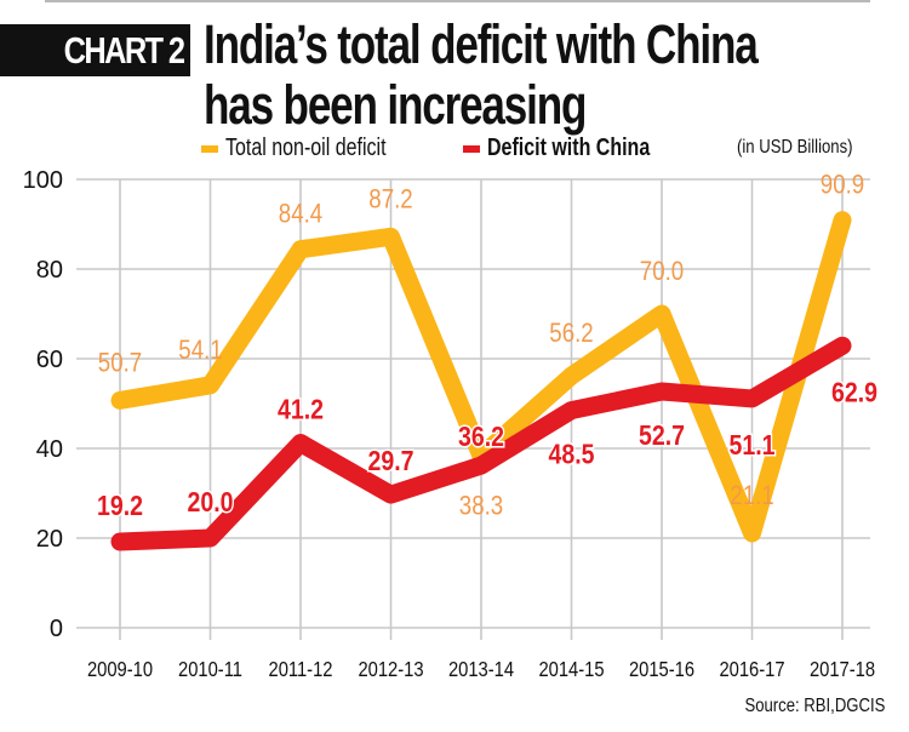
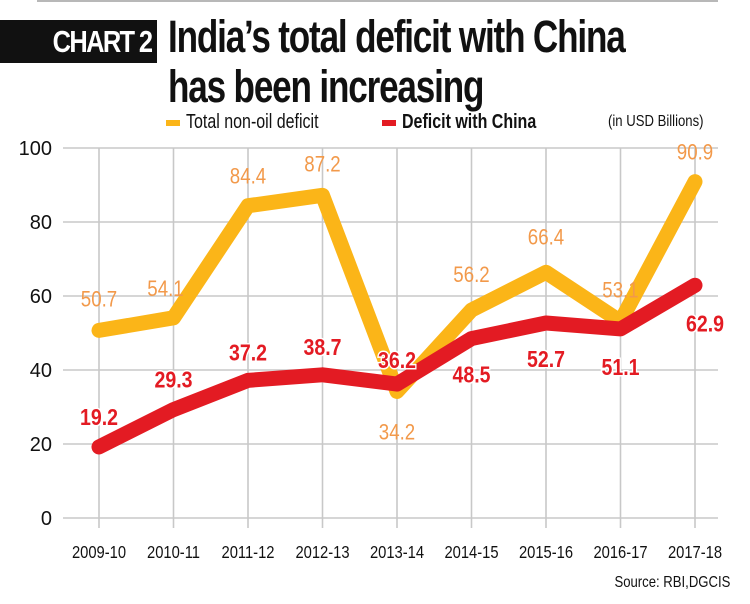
Deficit with China/2010-11: 20.0 -> 29.3
Deficit with China/2011-12: 41.2 -> 37.2
Deficit with China/2012-13: 29.7 -> 38.7
Total non-oil deficit/2013-14: 38.3 -> 34.2
Total non-oil deficit/2015-16: 70.0 -> 66.4
Total non-oil deficit/2016-17: 21.1 -> 53.1
